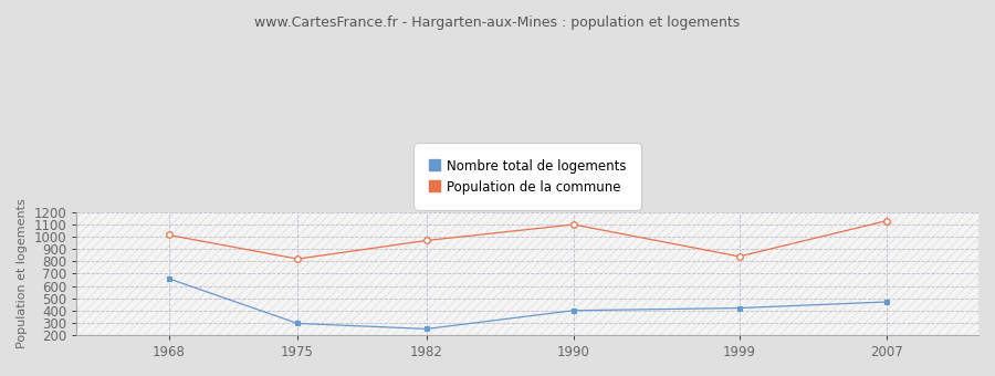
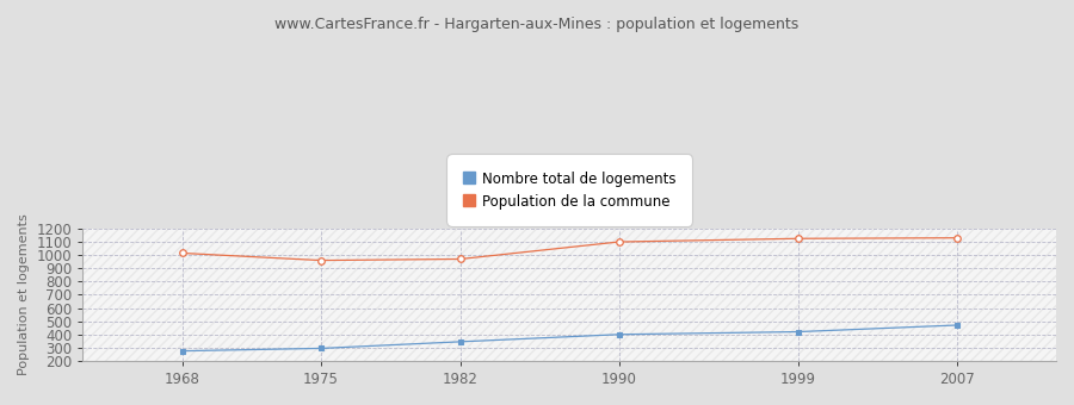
Nombre total de logements/1968: 660 -> 280
Population de la commune/1975: 820 -> 960
Nombre total de logements/1982: 250 -> 340
Population de la commune/1999: 840 -> 1120
